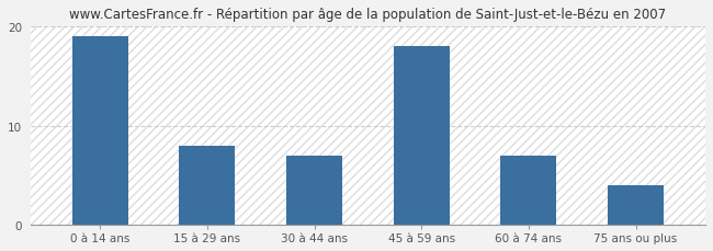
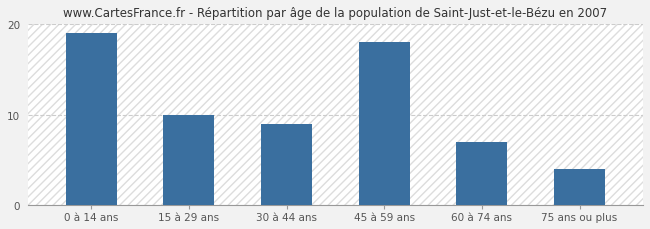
15 à 29 ans: 8 -> 10
30 à 44 ans: 7 -> 9
